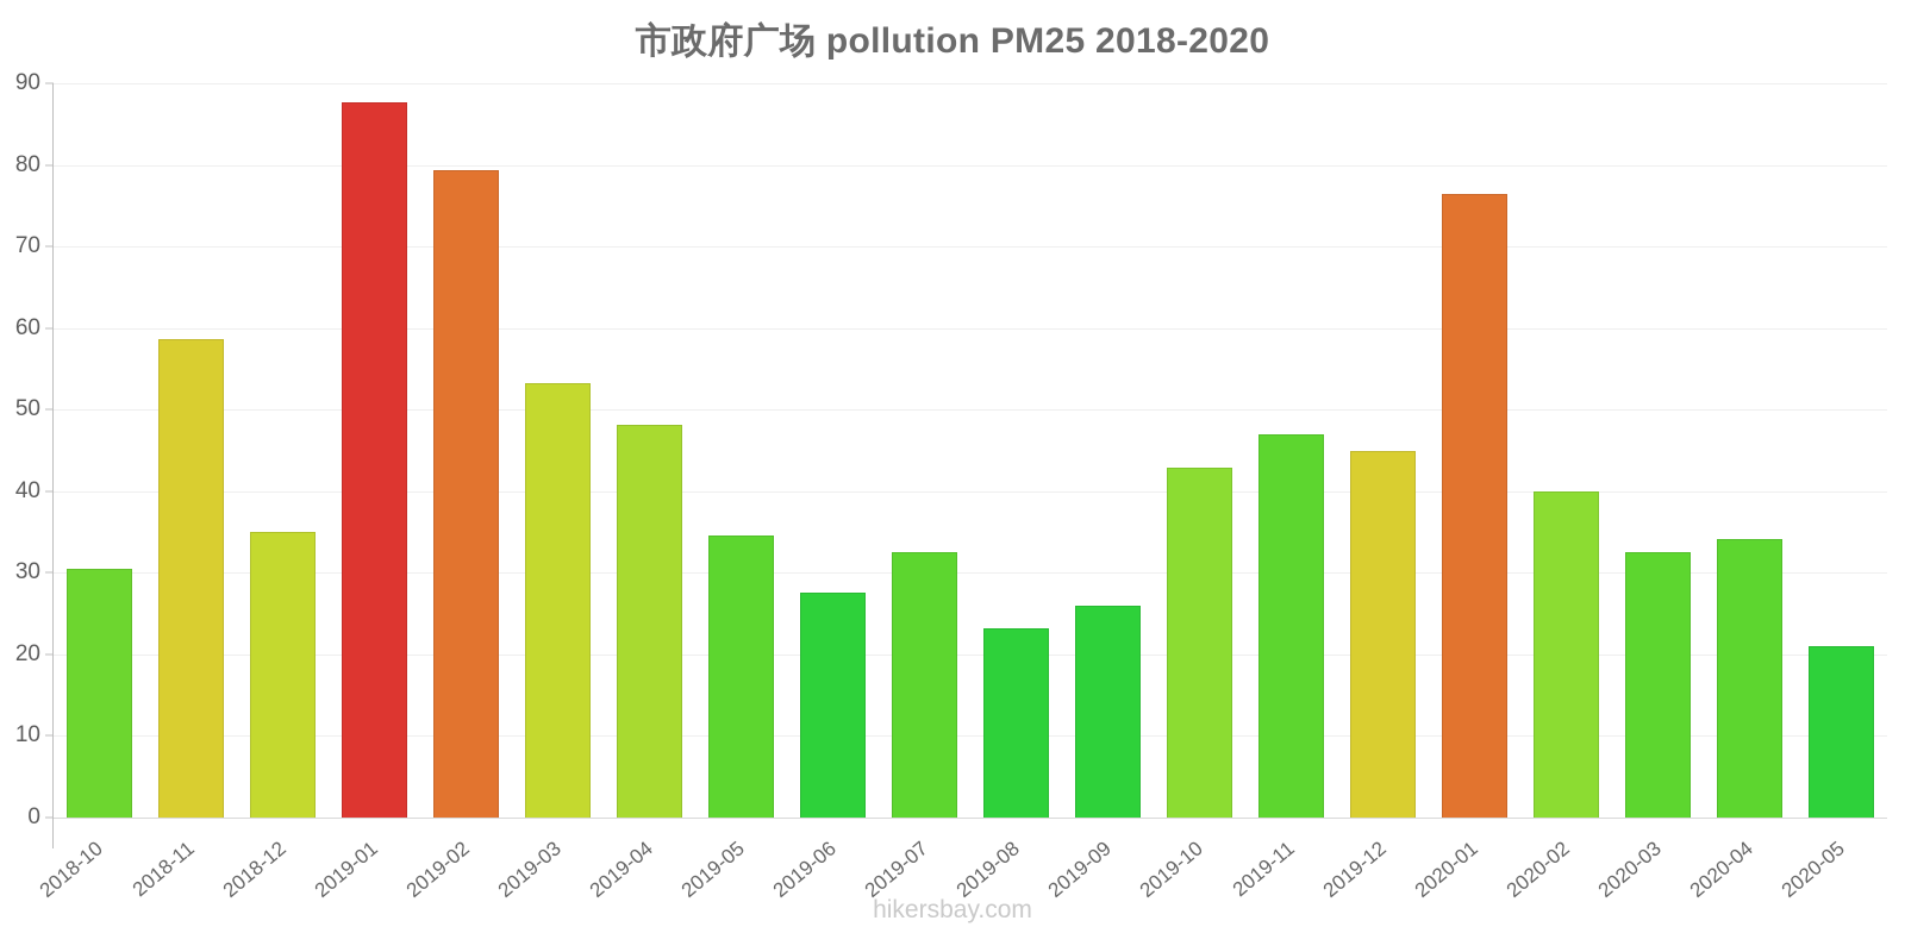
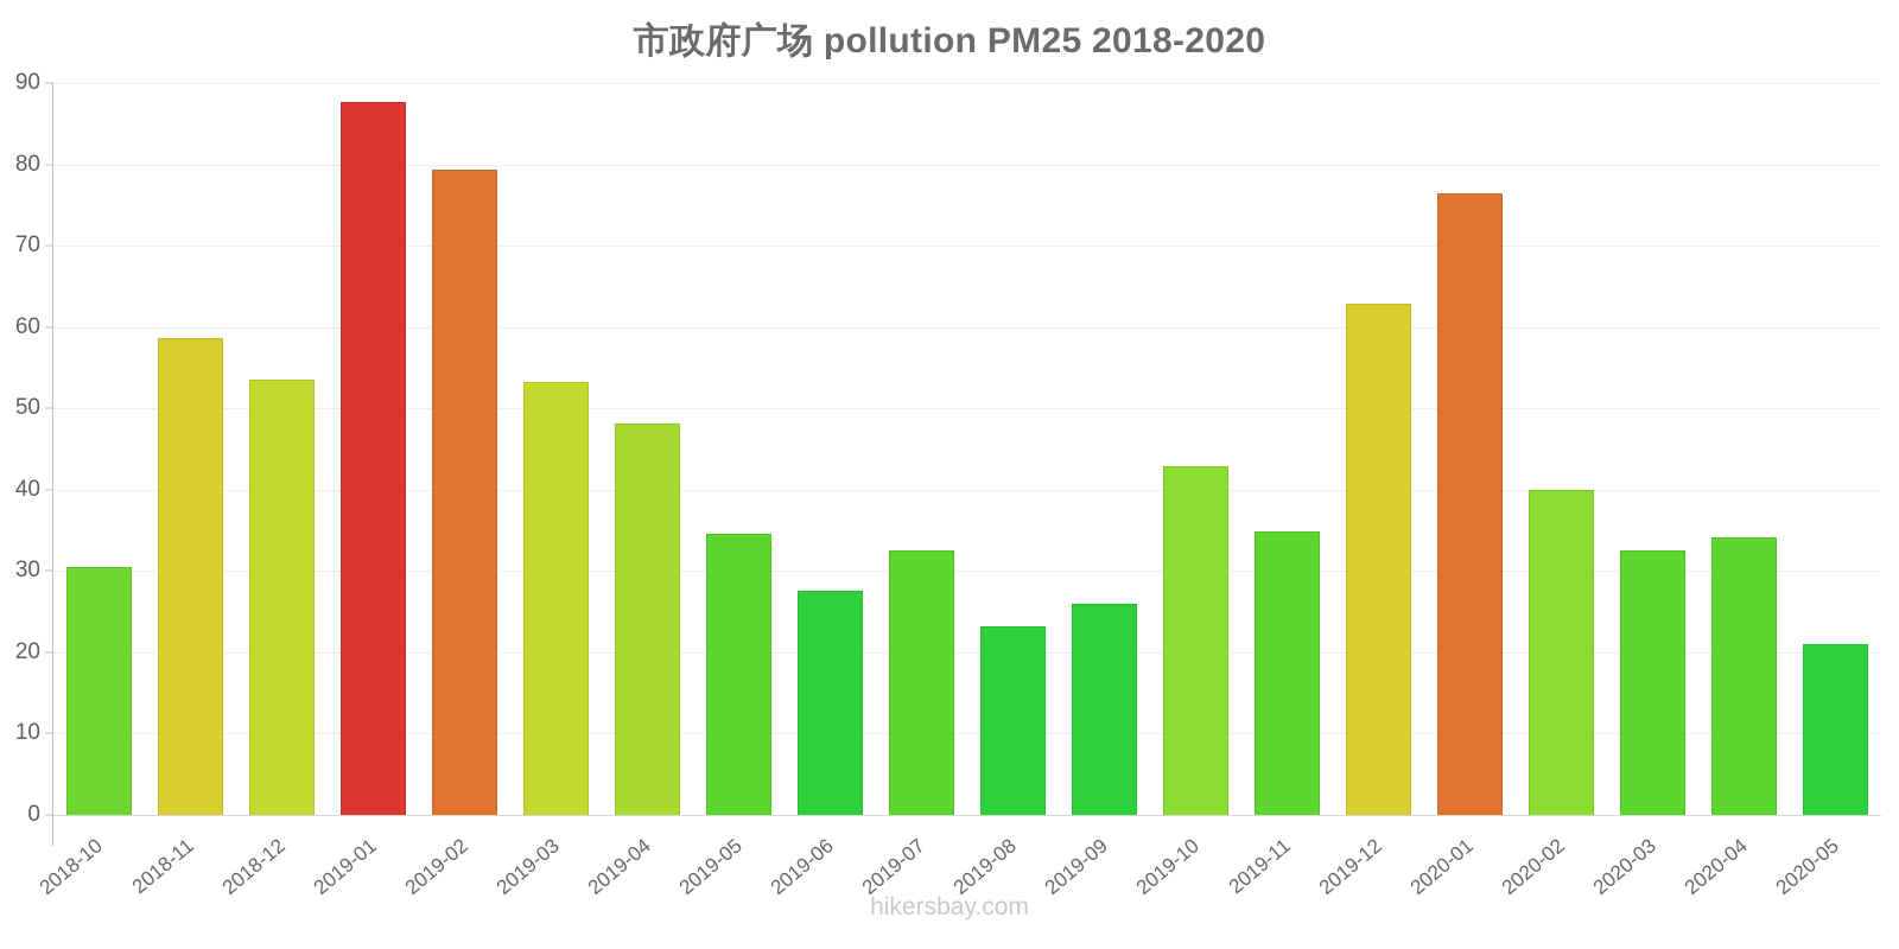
2018-12: 35 -> 54
2019-11: 47 -> 35
2019-12: 45 -> 63
